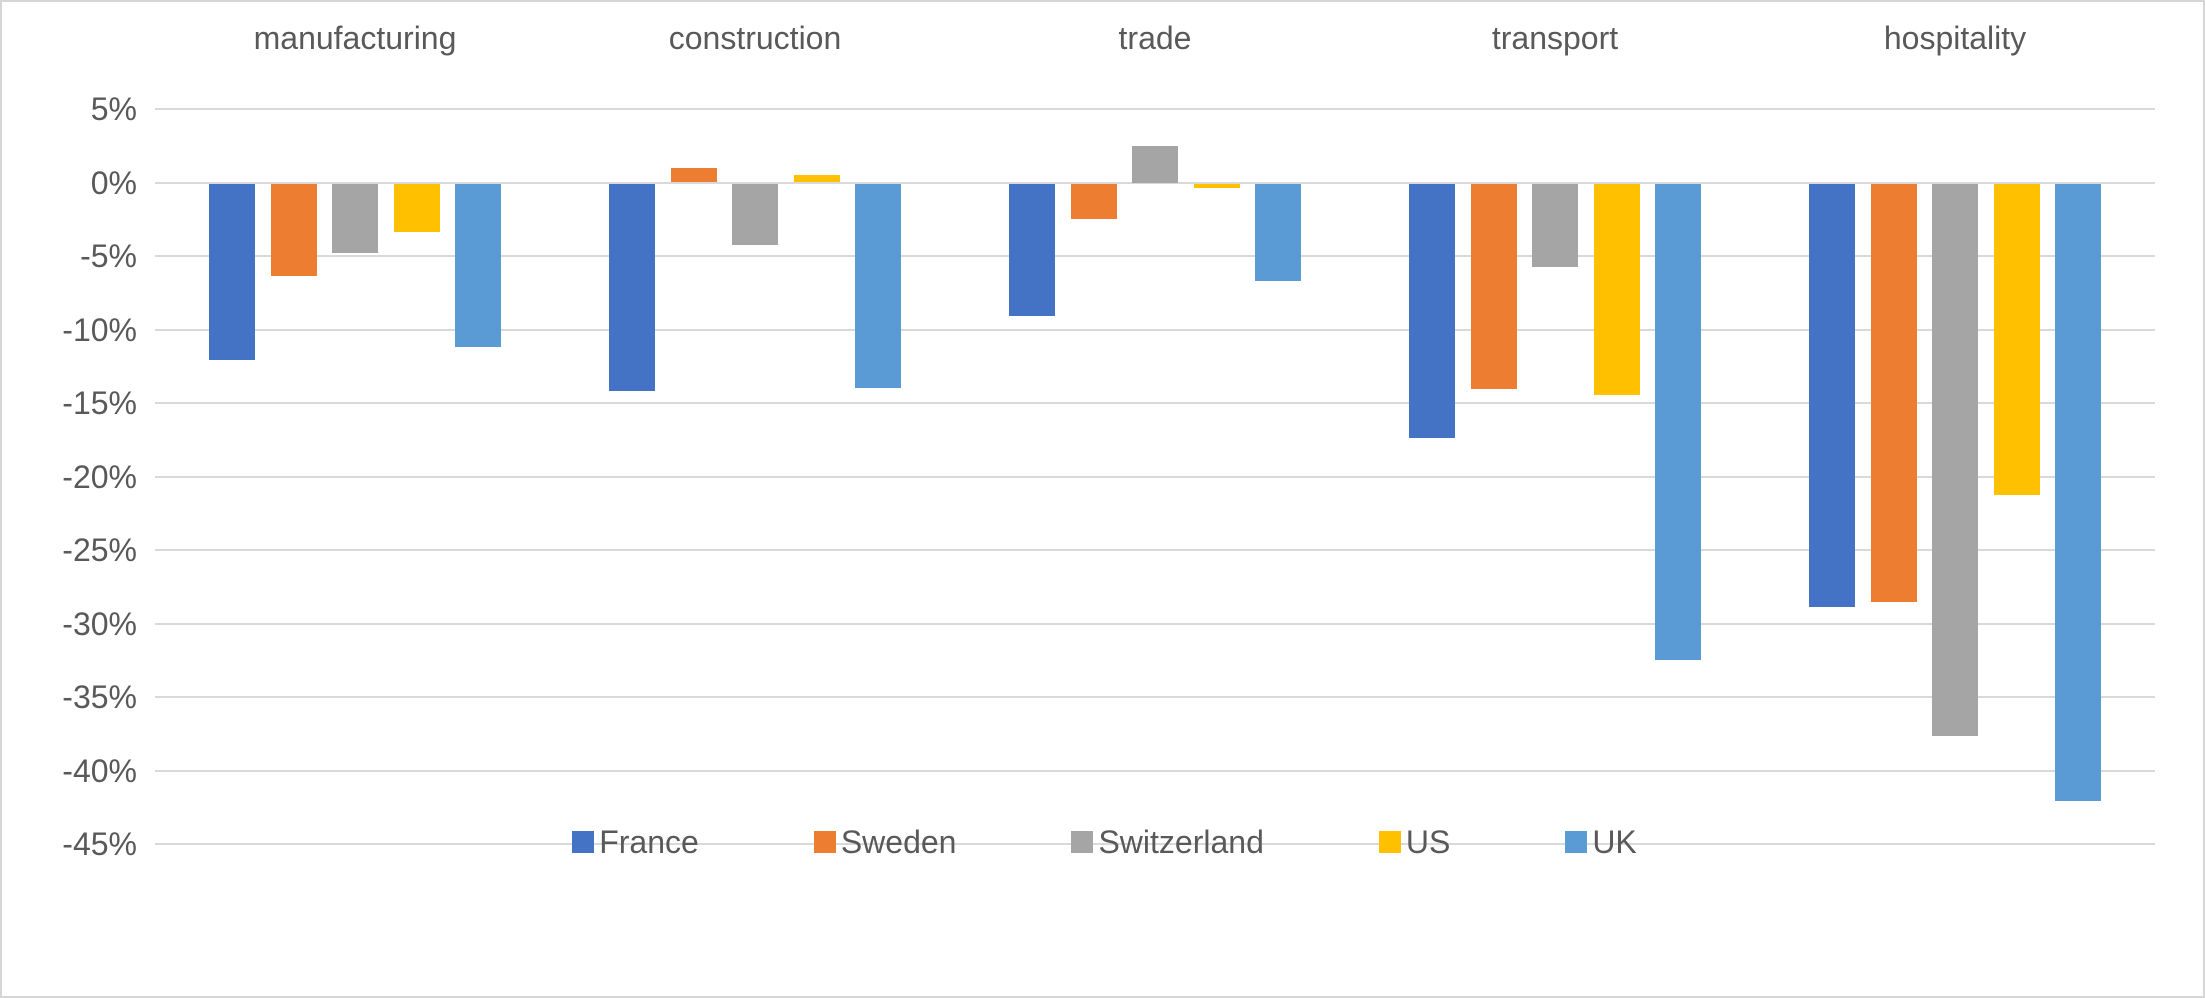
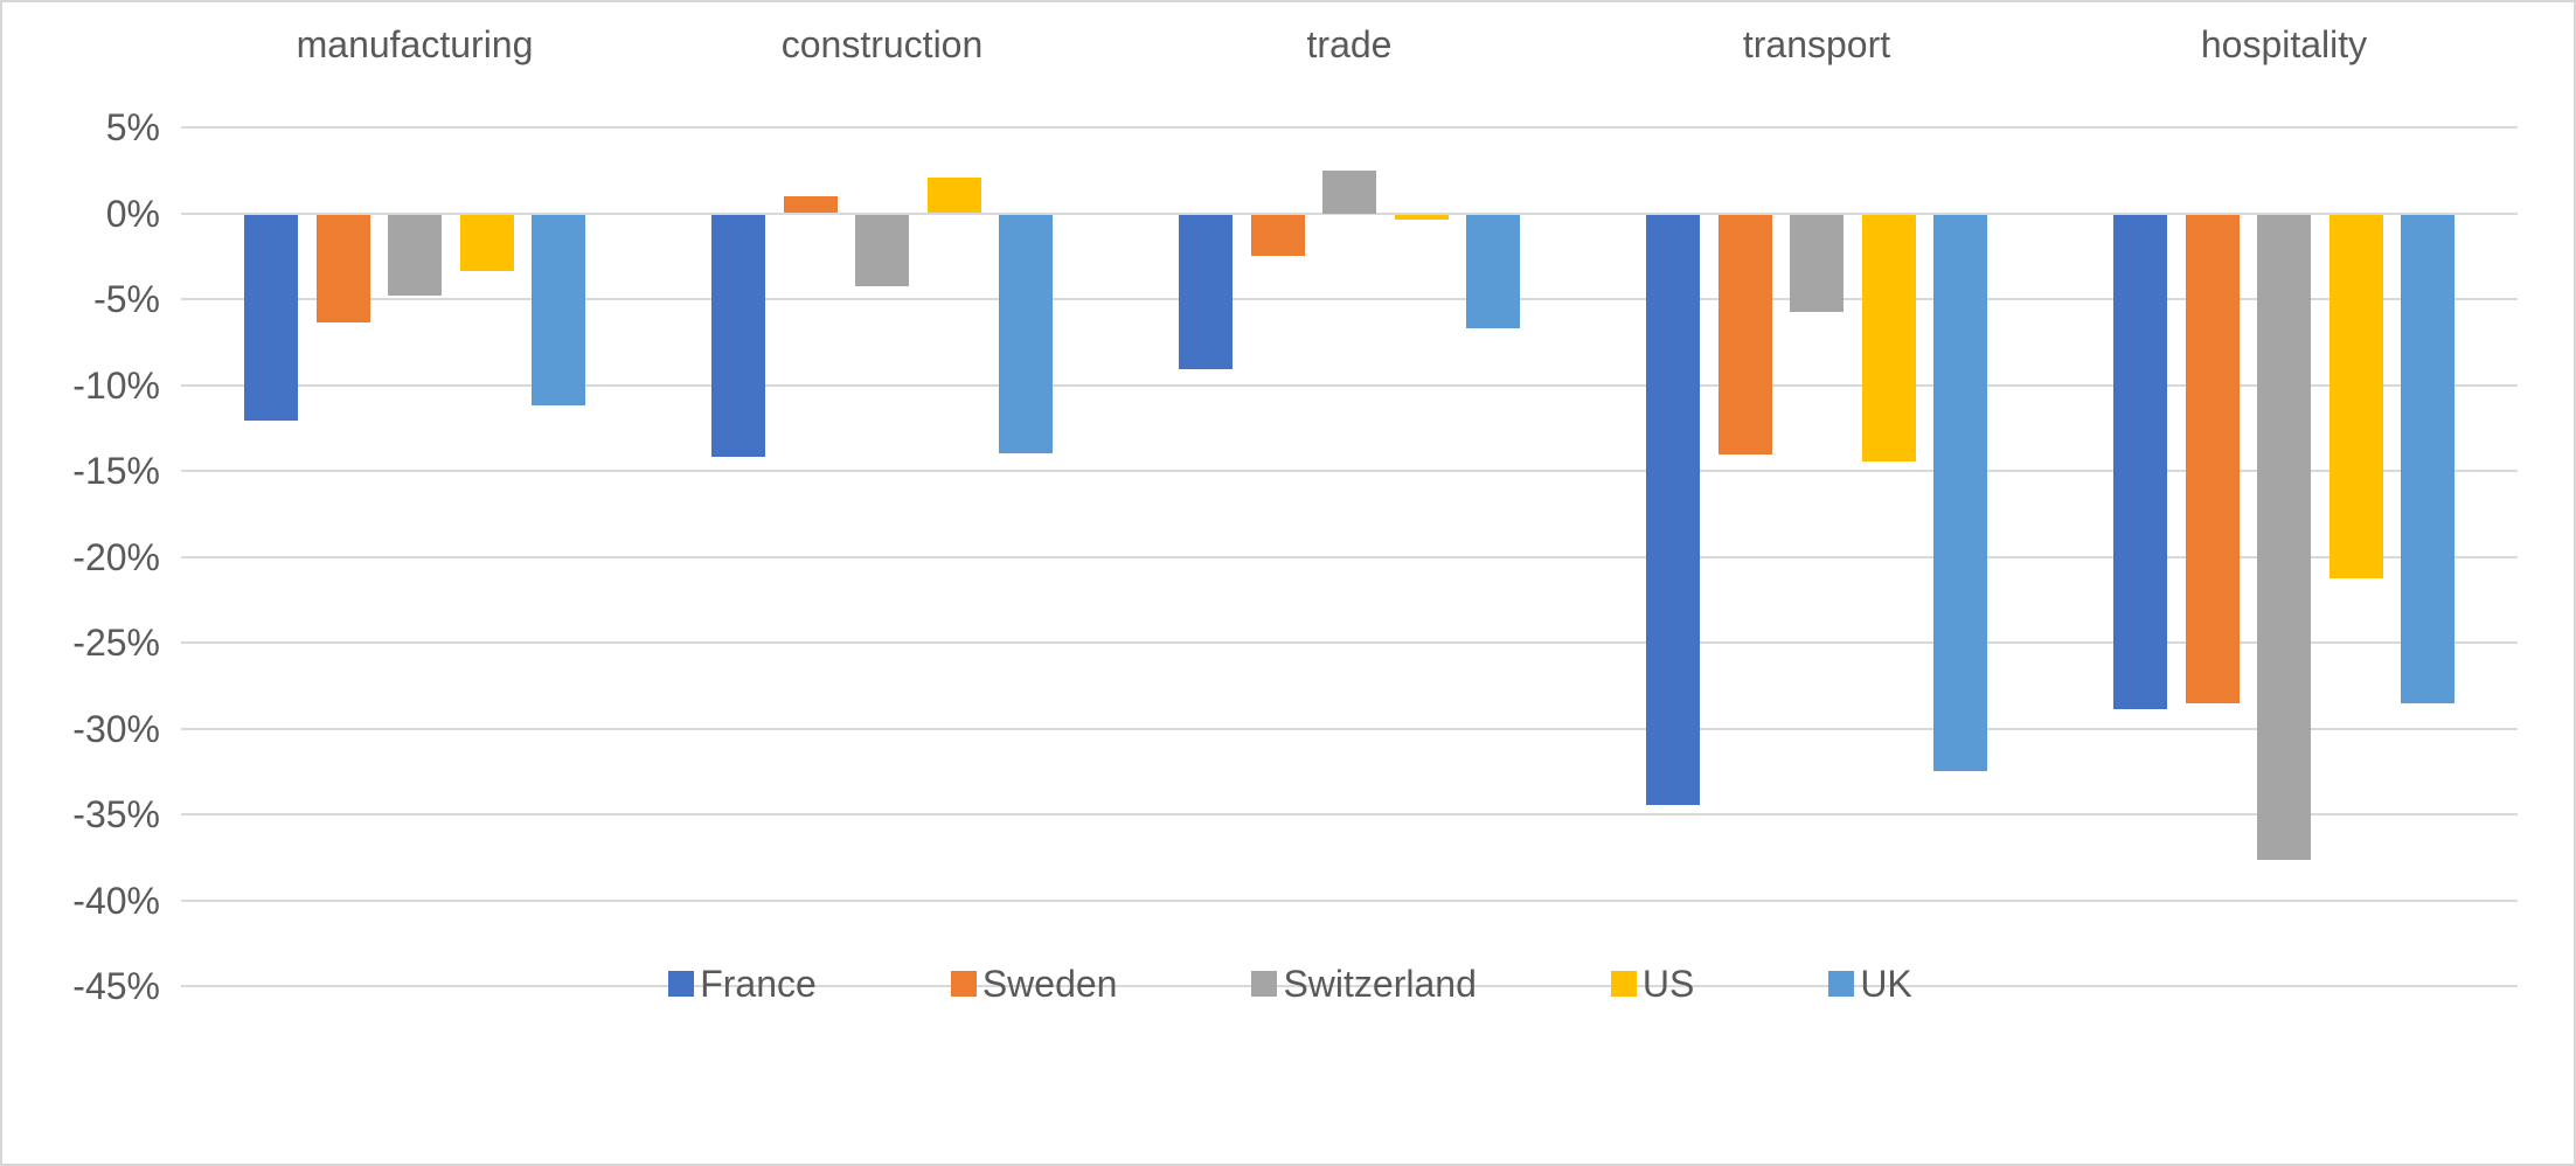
US/construction: 0.5% -> 2.1%
France/transport: -17.3% -> -34.4%
UK/hospitality: -42.0% -> -28.5%
